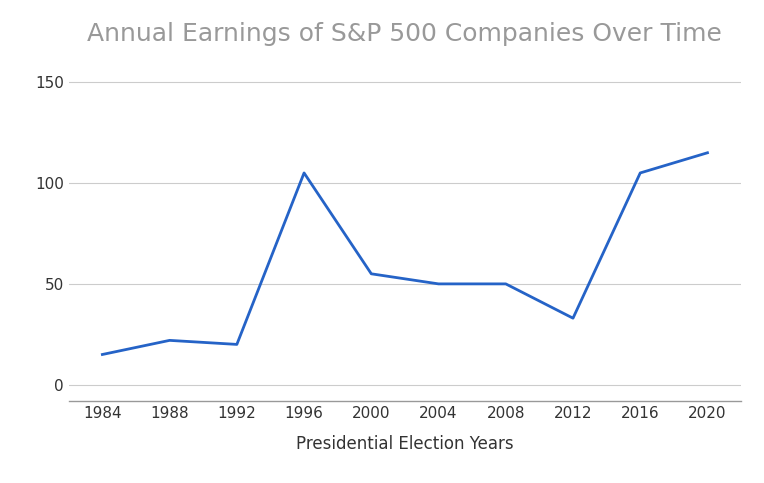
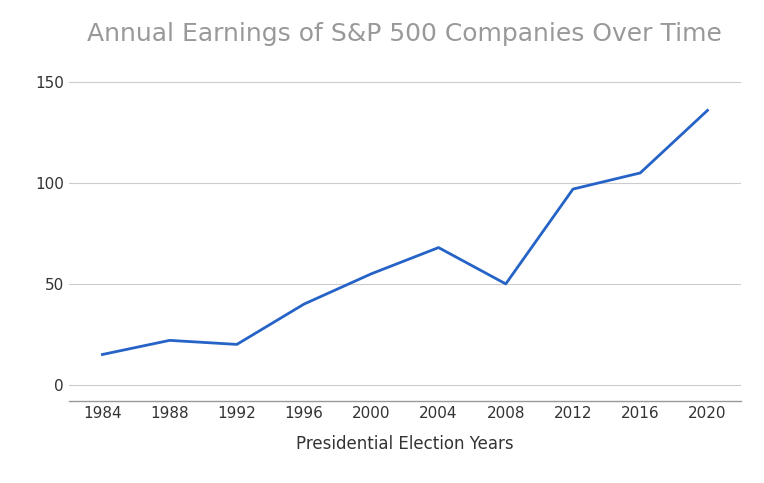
1996: 105 -> 40
2004: 50 -> 68
2012: 33 -> 97
2020: 115 -> 136
